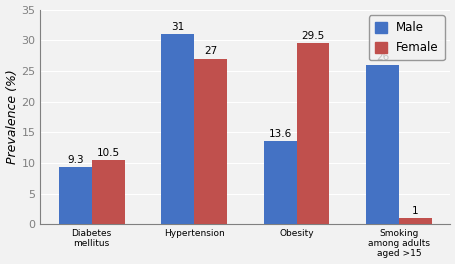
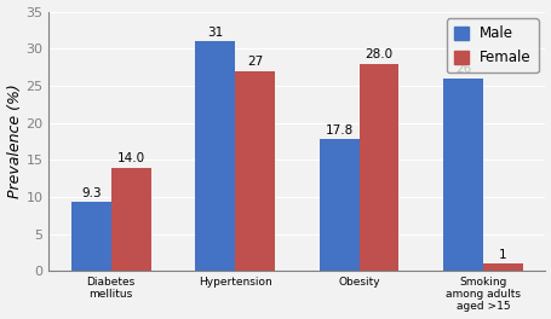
Female/Diabetes mellitus: 10.5 -> 14.0
Male/Obesity: 13.6 -> 17.8
Female/Obesity: 29.5 -> 28.0
